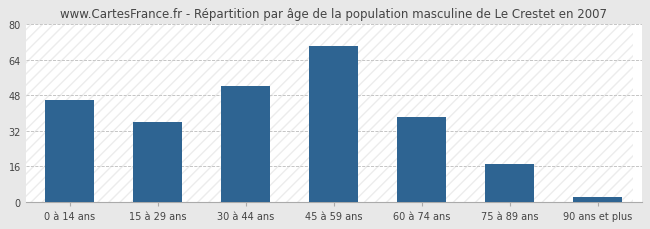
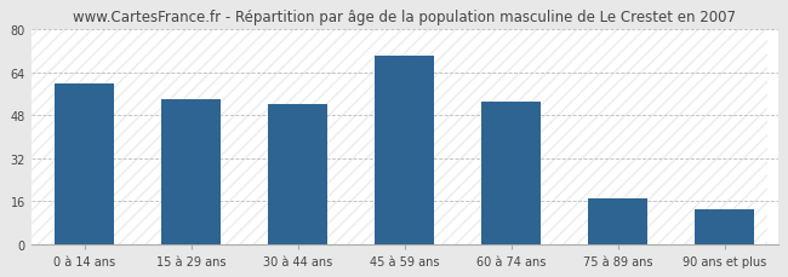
0 à 14 ans: 46 -> 60
15 à 29 ans: 36 -> 54
60 à 74 ans: 38 -> 53
90 ans et plus: 2 -> 13
